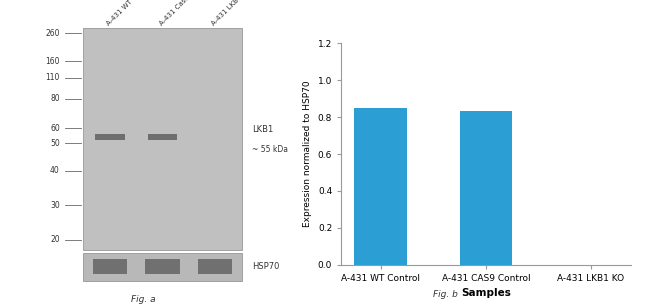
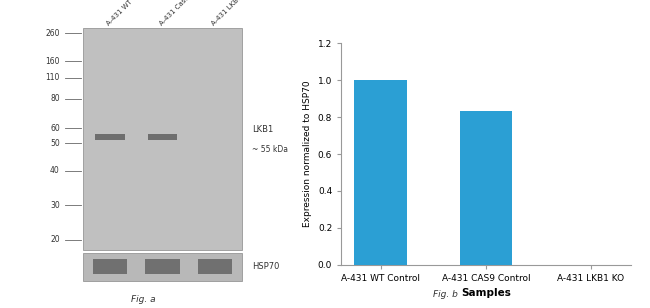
A-431 WT Control: 0.85 -> 1.00
